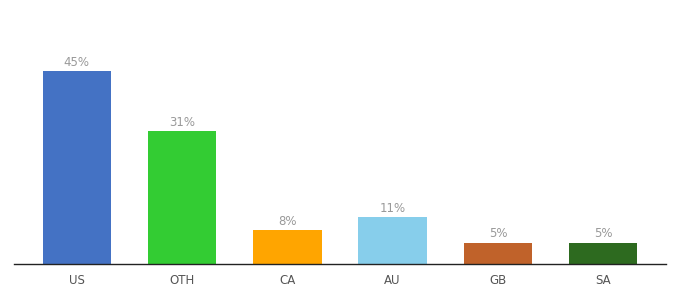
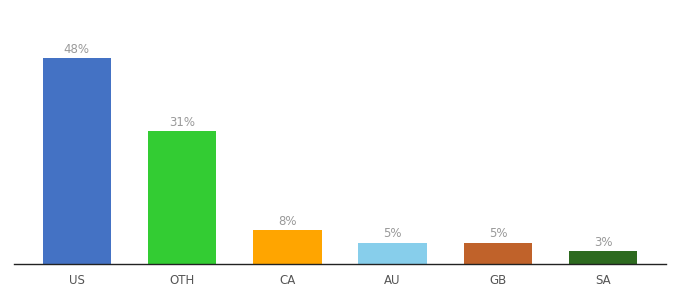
US: 45% -> 48%
AU: 11% -> 5%
SA: 5% -> 3%
